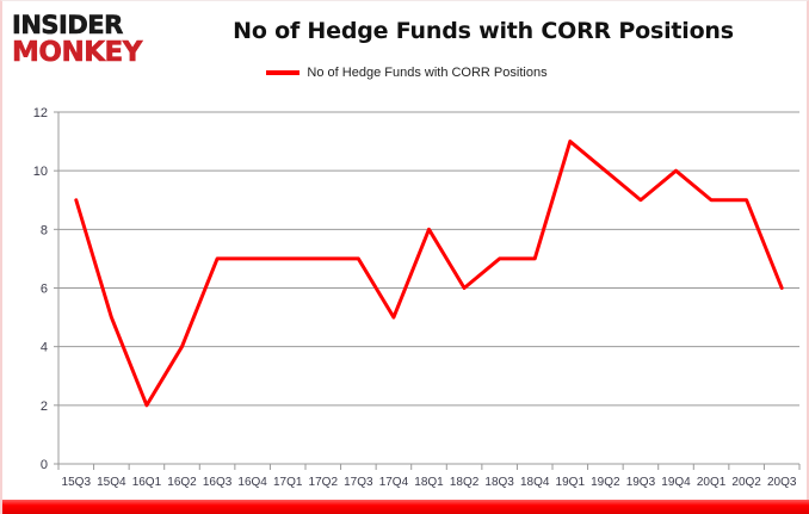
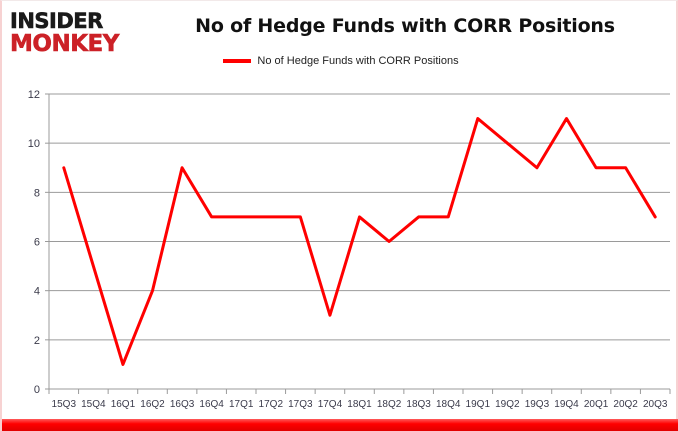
16Q1: 2 -> 1
16Q3: 7 -> 9
17Q4: 5 -> 3
18Q1: 8 -> 7
19Q4: 10 -> 11
20Q3: 6 -> 7
